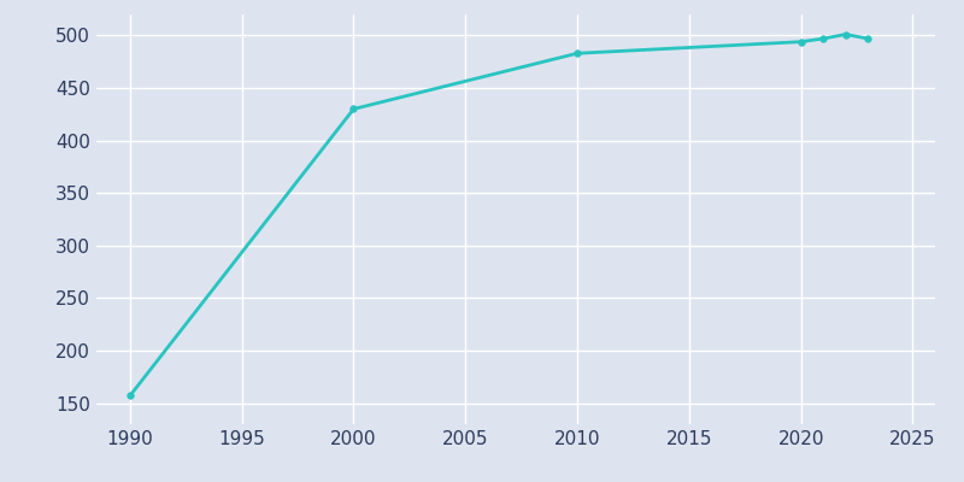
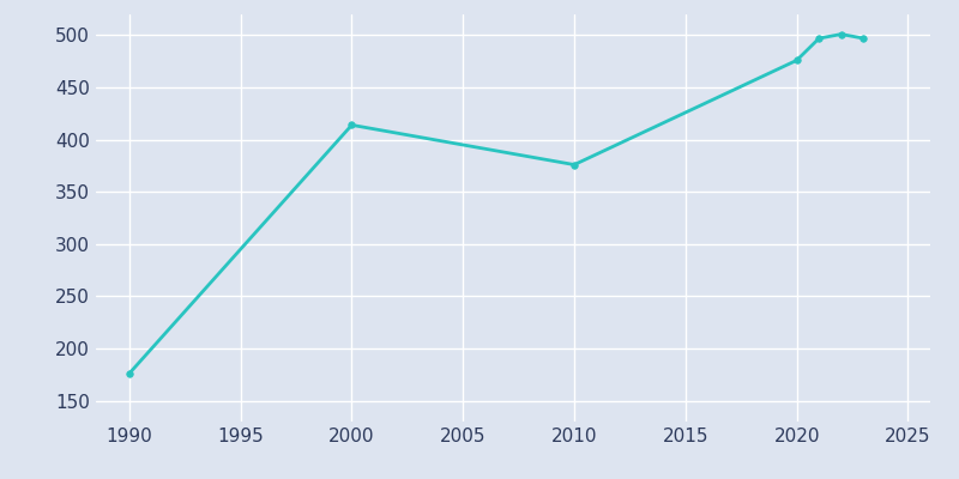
1990: 157 -> 176
2000: 430 -> 414
2010: 483 -> 376
2020: 494 -> 476
